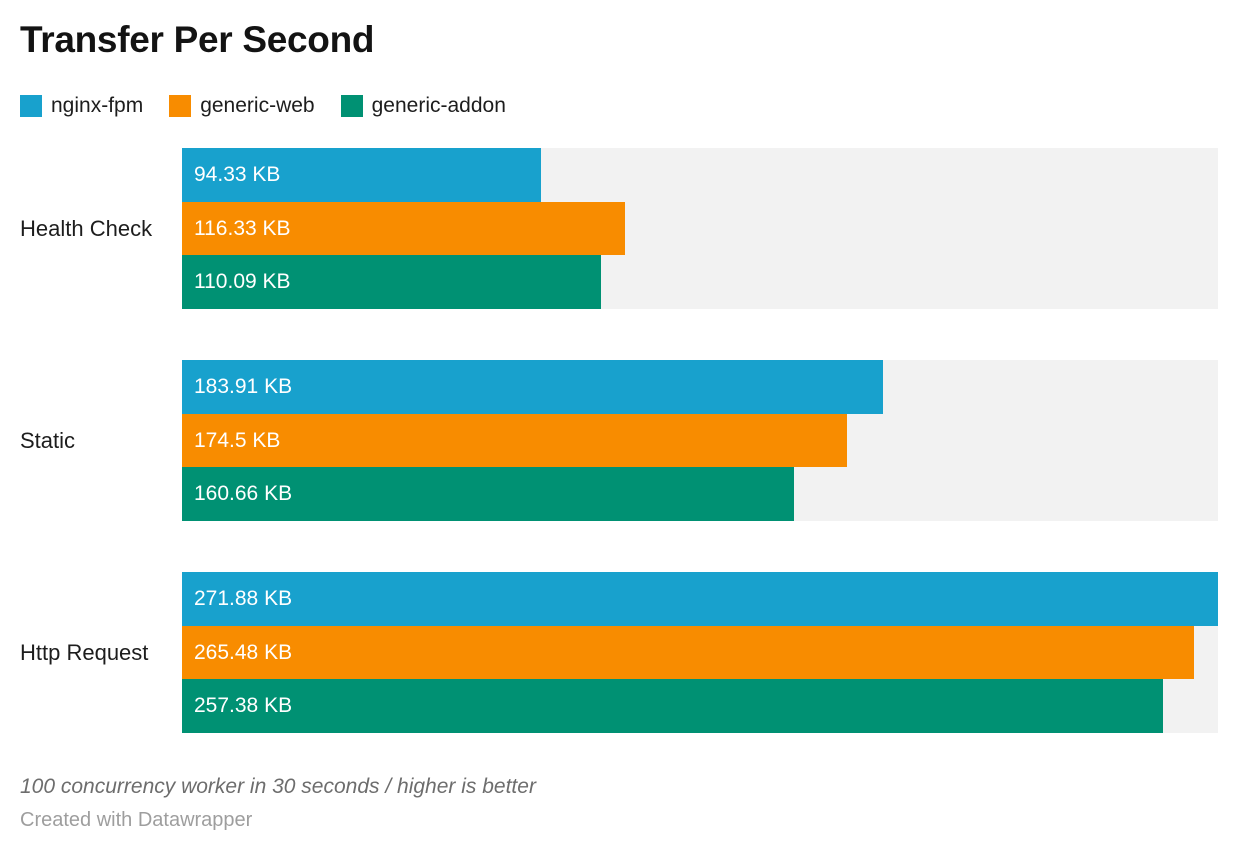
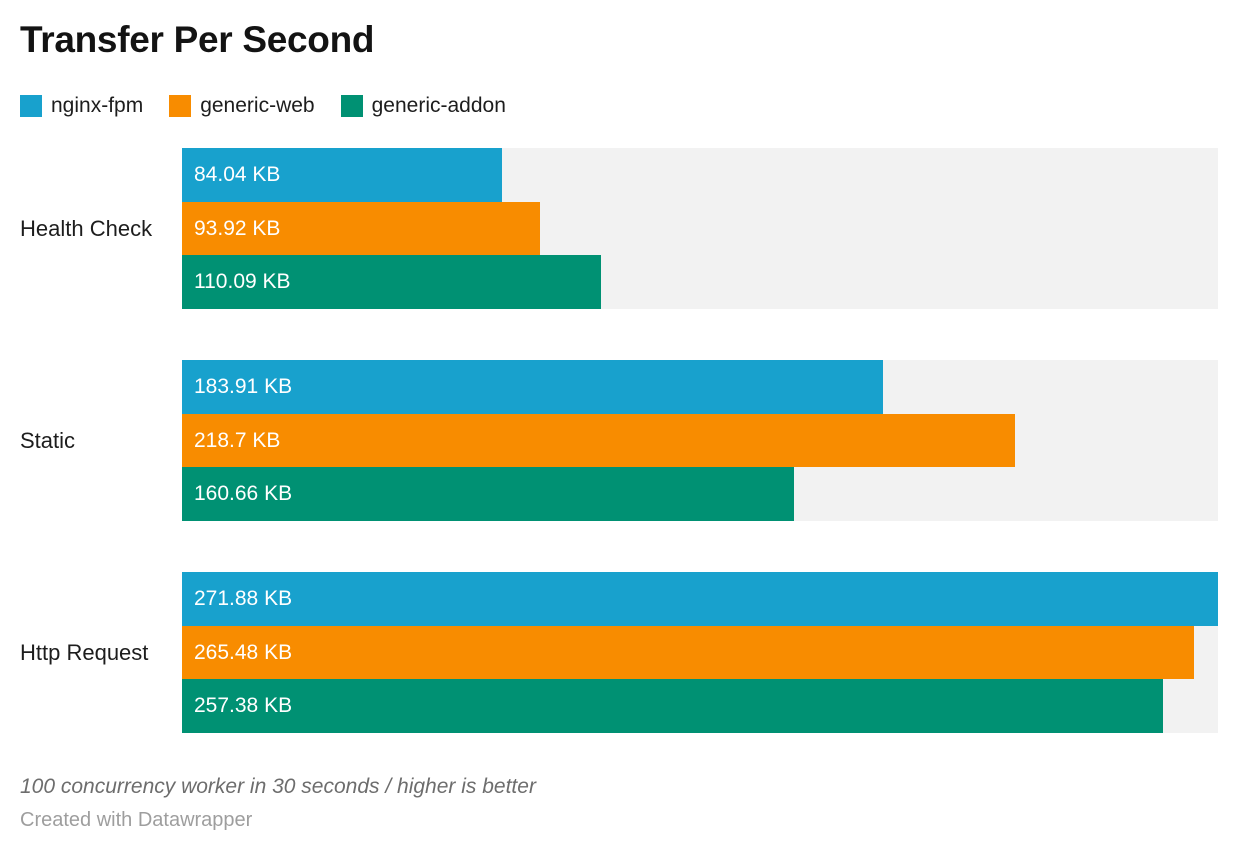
nginx-fpm/Health Check: 94.33 -> 84.04
generic-web/Health Check: 116.33 -> 93.92
generic-web/Static: 174.5 -> 218.7
